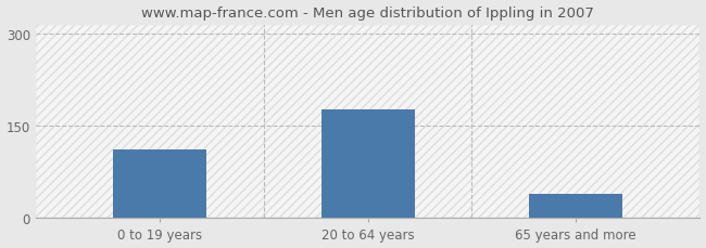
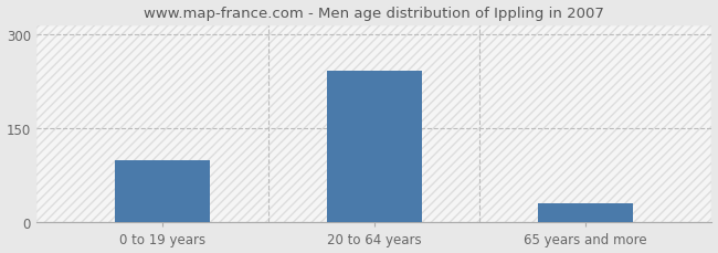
0 to 19 years: 112 -> 100
20 to 64 years: 178 -> 243
65 years and more: 40 -> 30
